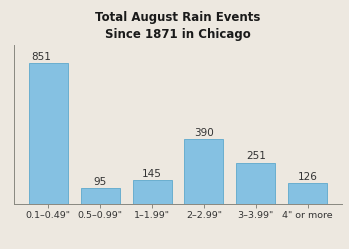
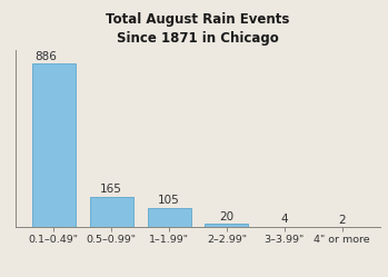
0.1–0.49": 851 -> 886
0.5–0.99": 95 -> 165
1–1.99": 145 -> 105
2–2.99": 390 -> 20
3–3.99": 251 -> 4
4" or more: 126 -> 2
